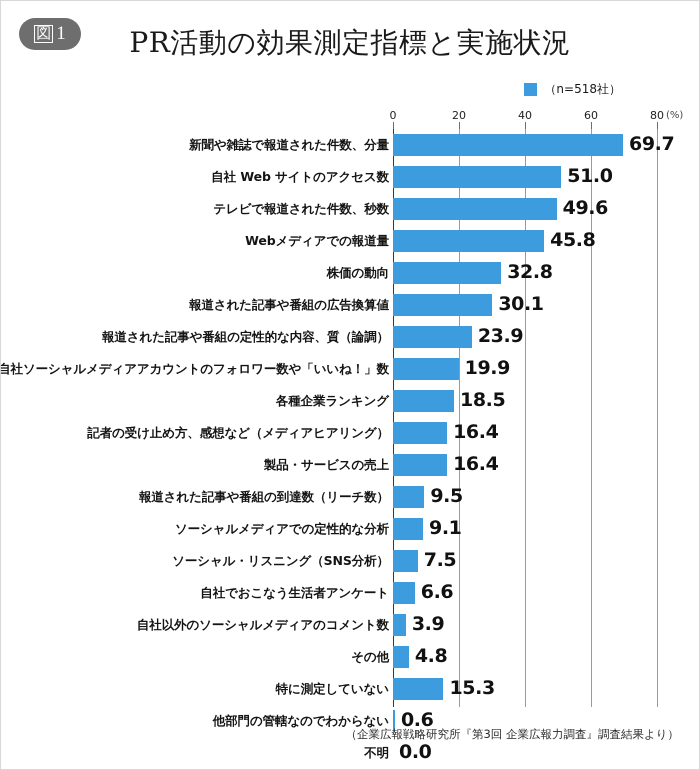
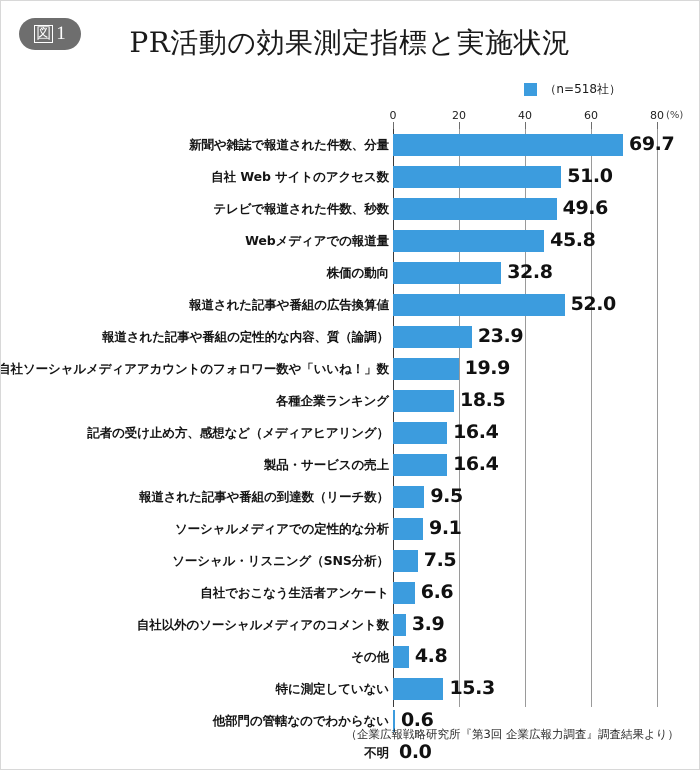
報道された記事や番組の広告換算値: 30.1 -> 52.0
